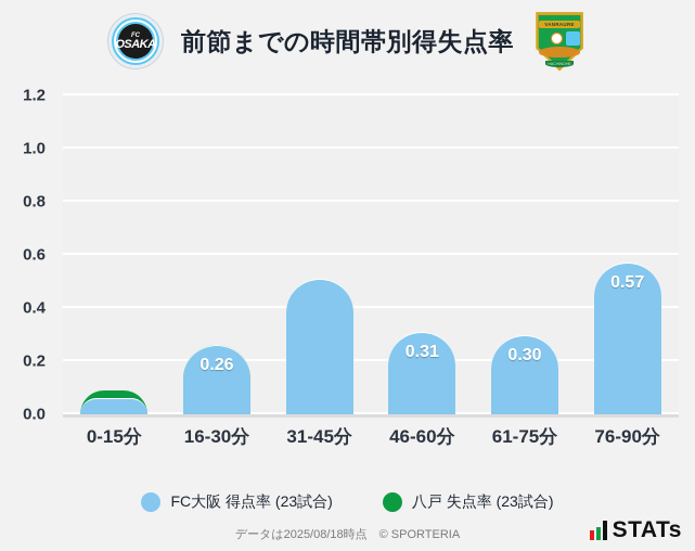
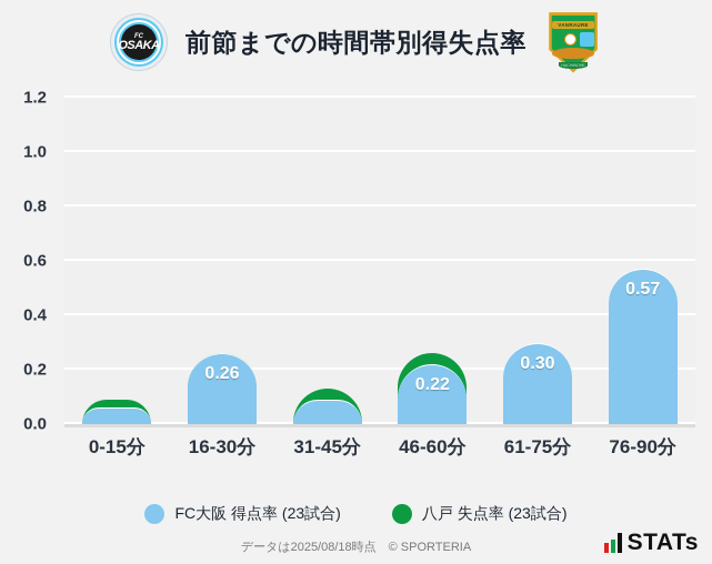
FC大阪 得点率 (23試合)/31-45分: 0.51 -> 0.09
FC大阪 得点率 (23試合)/46-60分: 0.31 -> 0.22
